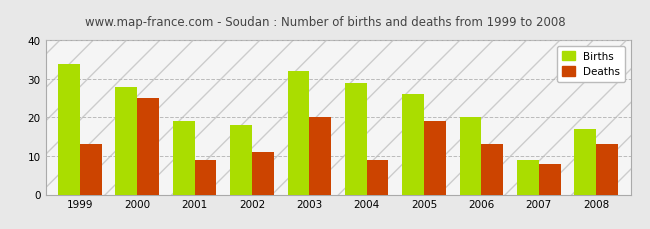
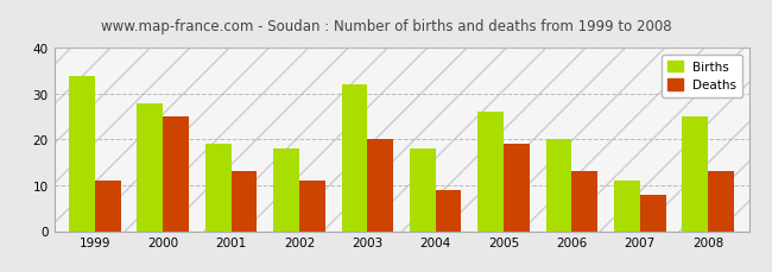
Deaths/1999: 13 -> 11
Deaths/2001: 9 -> 13
Births/2004: 29 -> 18
Births/2007: 9 -> 11
Births/2008: 17 -> 25
